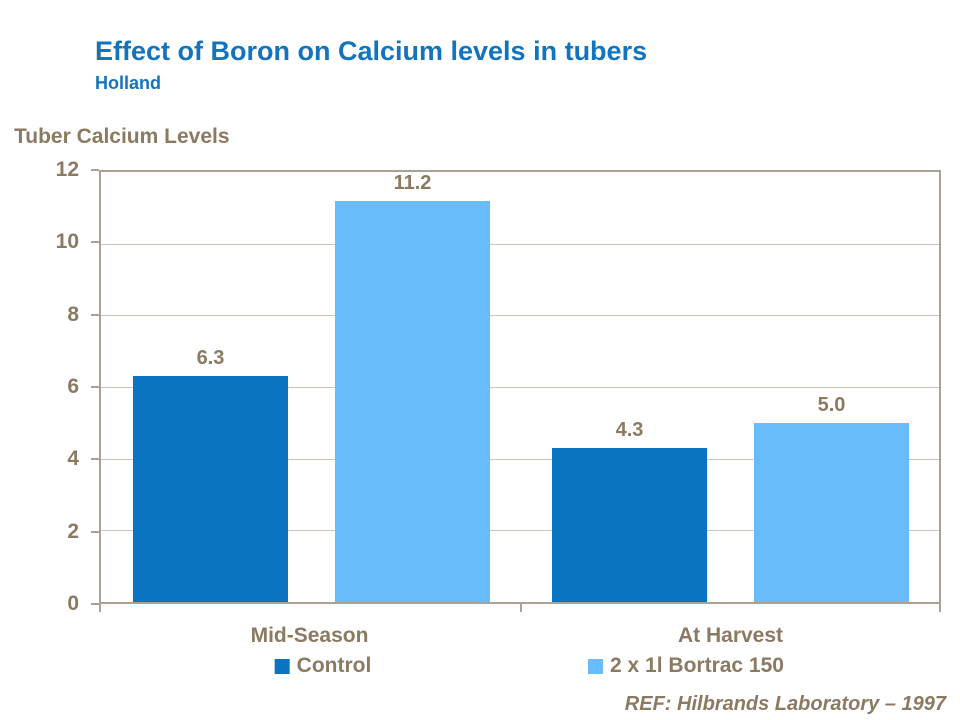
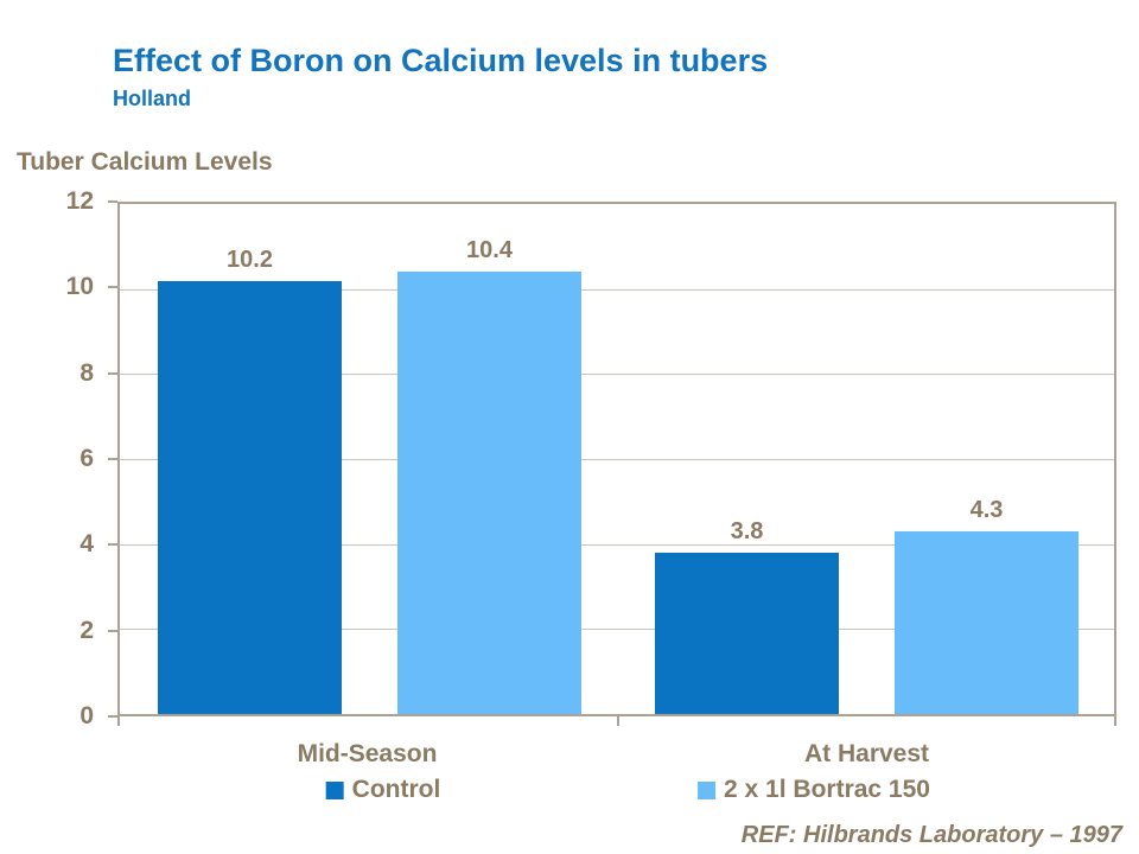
Control/Mid-Season: 6.3 -> 10.2
2 x 1l Bortrac 150/Mid-Season: 11.2 -> 10.4
Control/At Harvest: 4.3 -> 3.8
2 x 1l Bortrac 150/At Harvest: 5.0 -> 4.3
